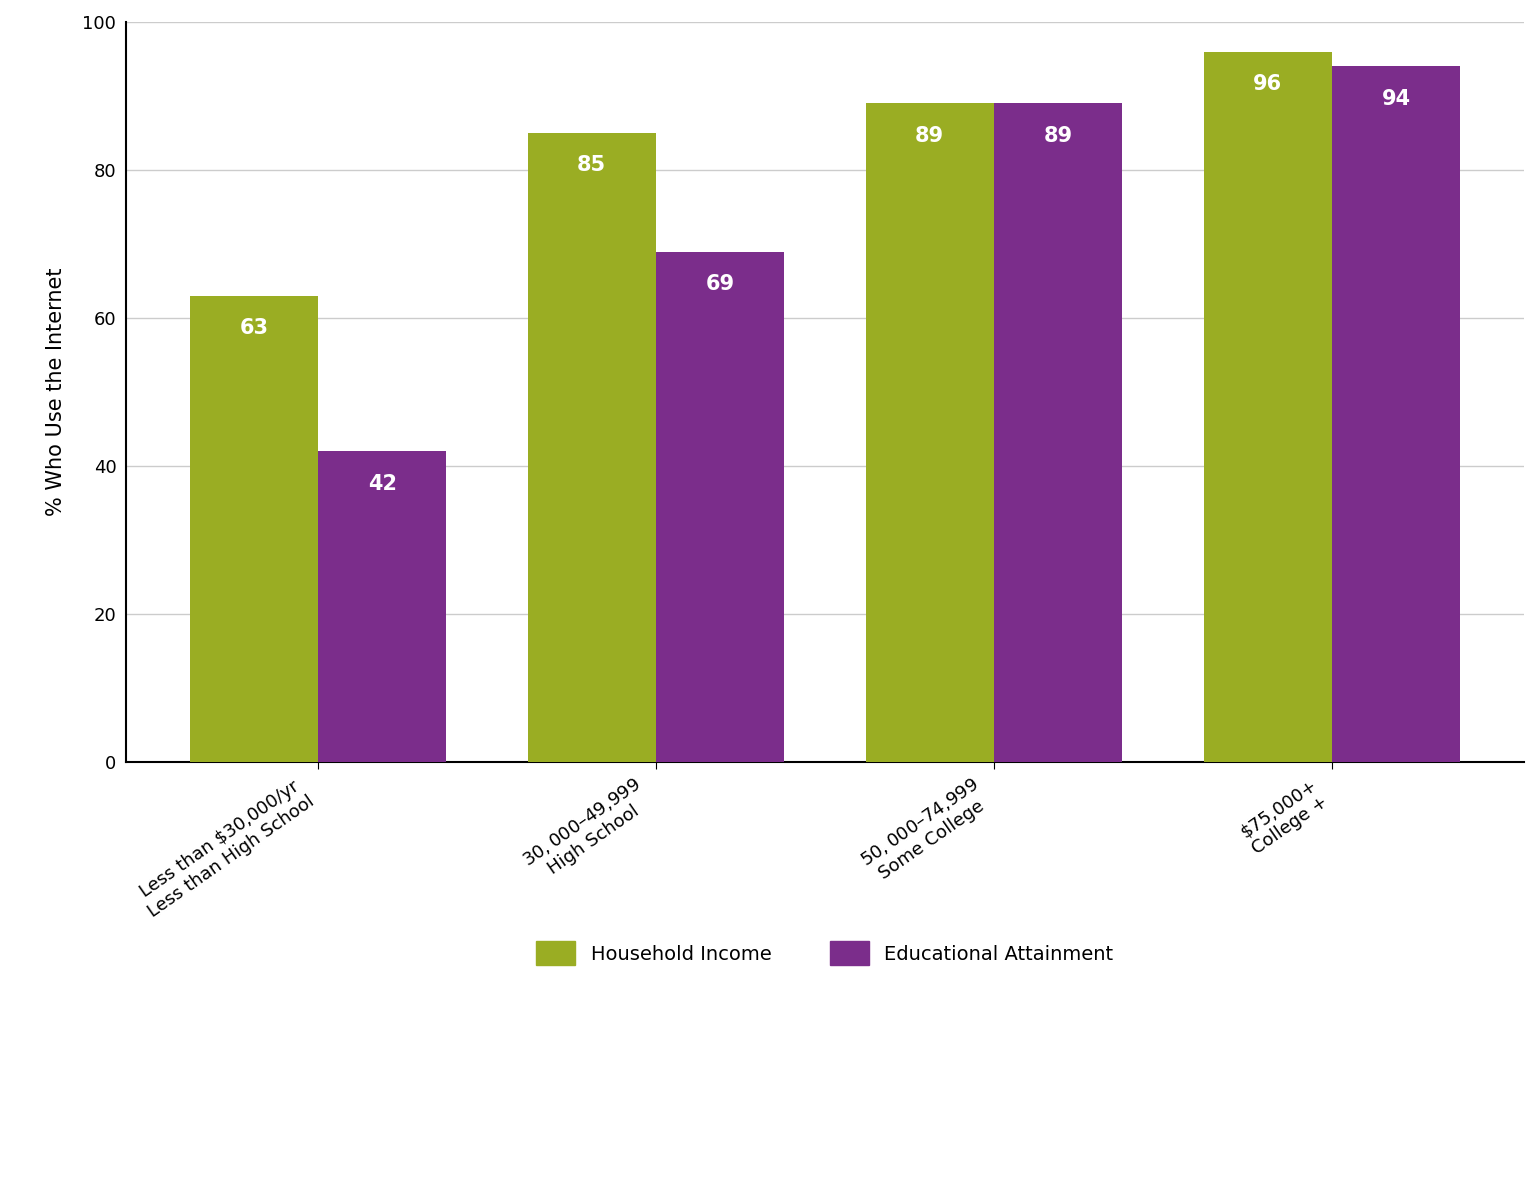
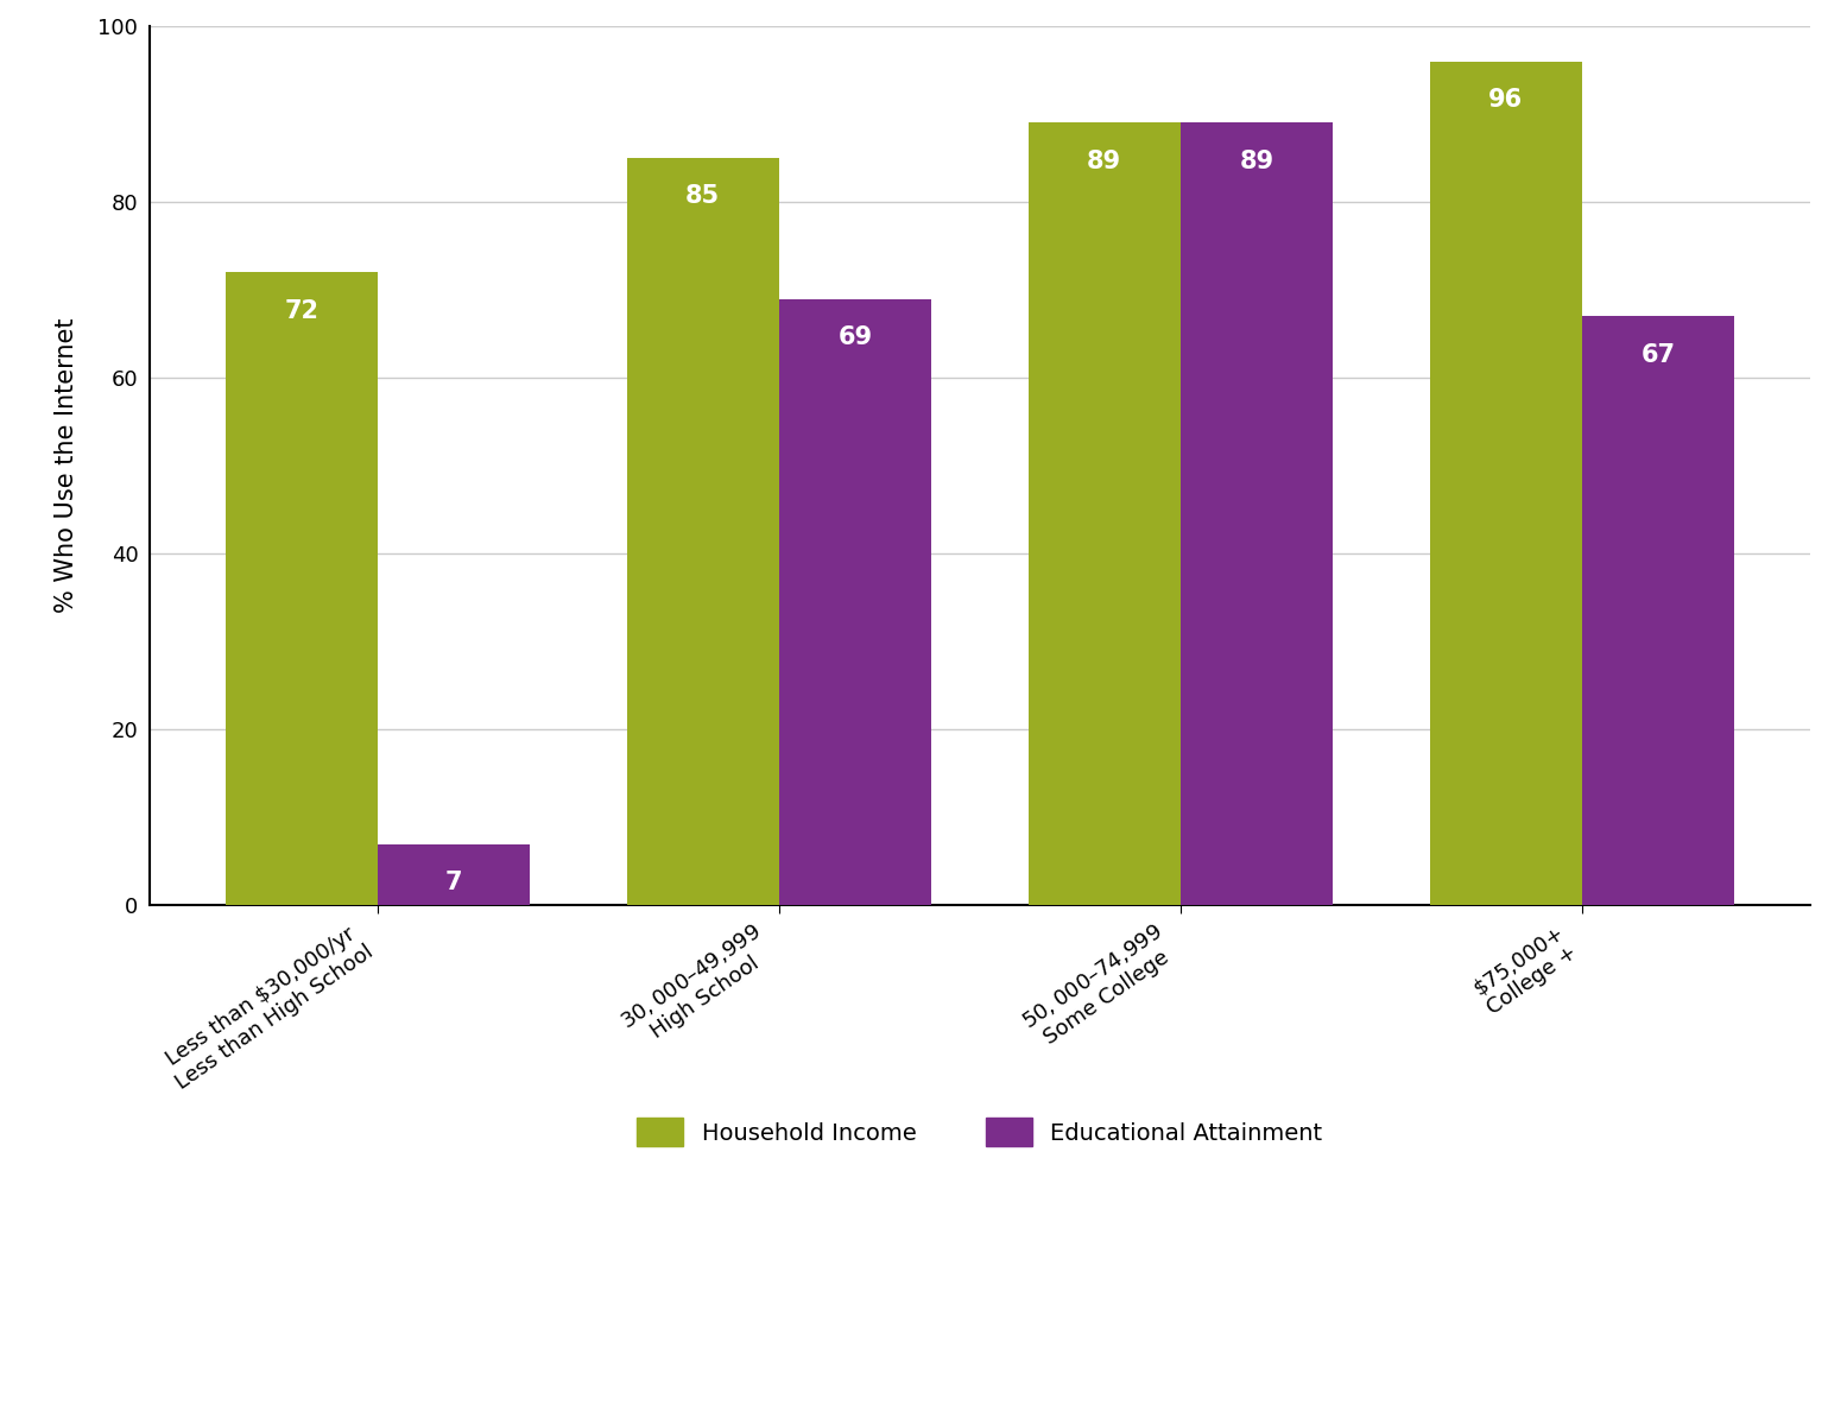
Household Income/Less than $30,000/yr Less than High School: 63 -> 72
Educational Attainment/Less than $30,000/yr Less than High School: 42 -> 7
Educational Attainment/$75,000+ College +: 94 -> 67
